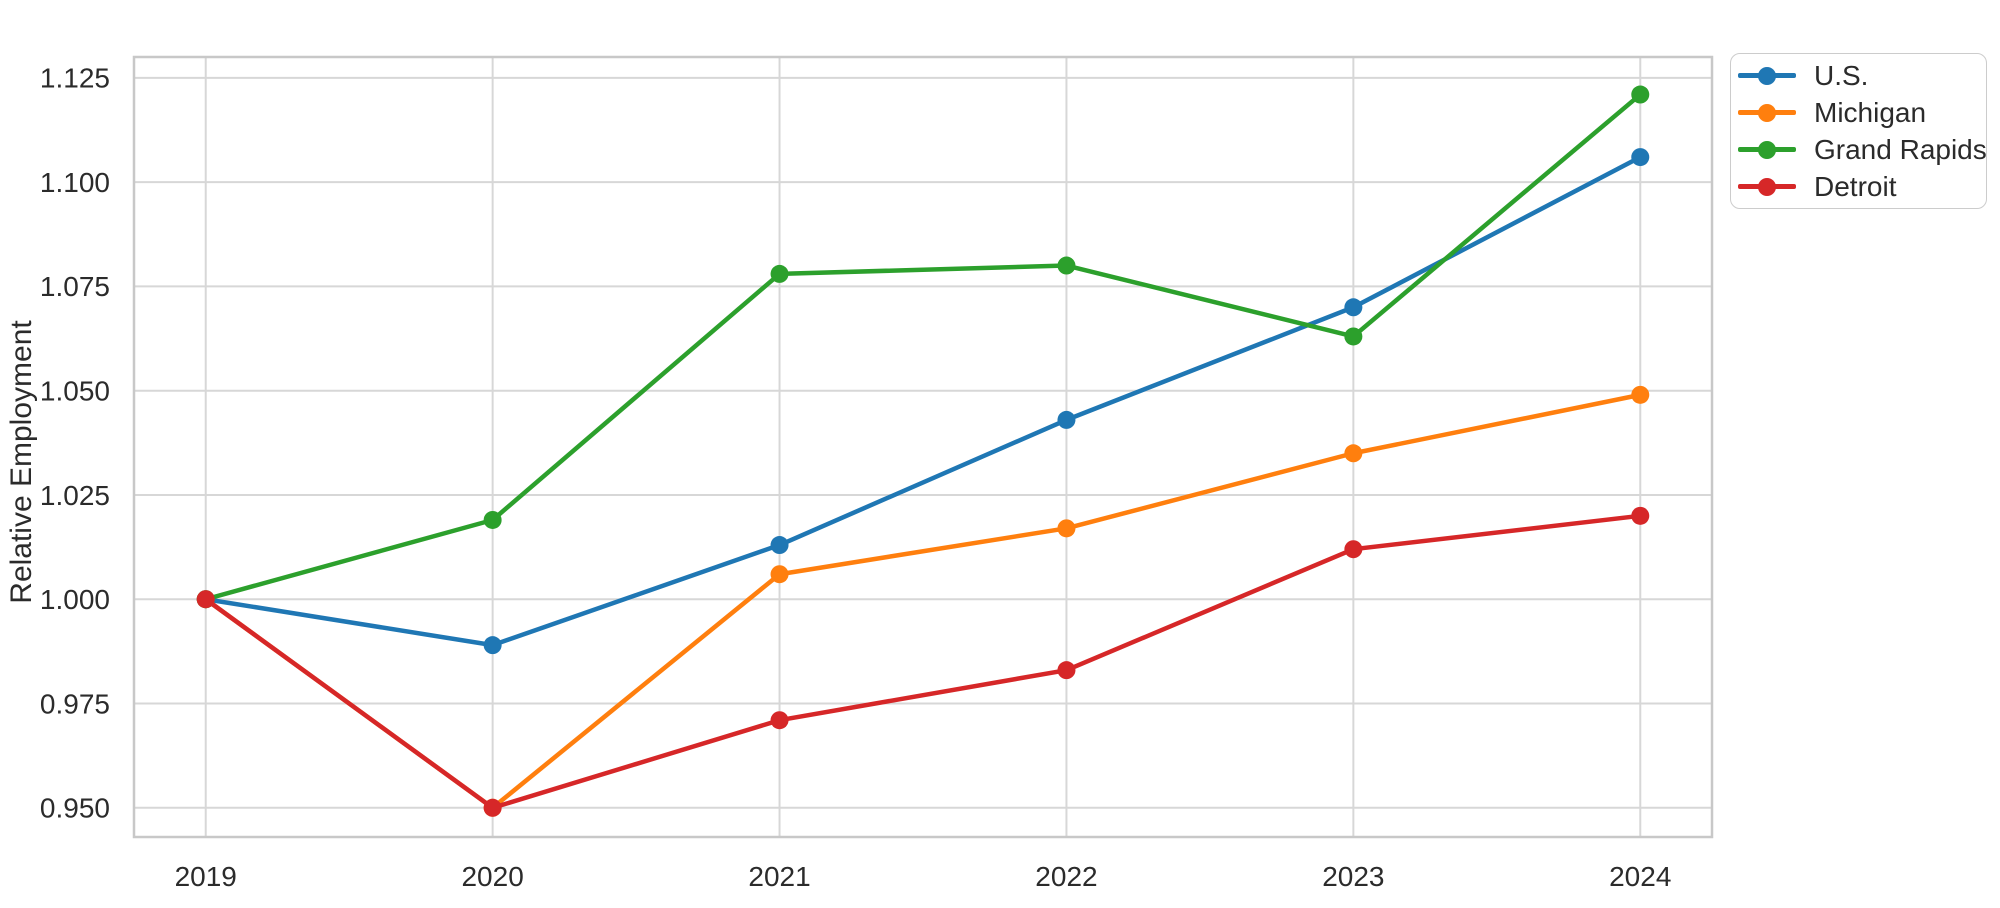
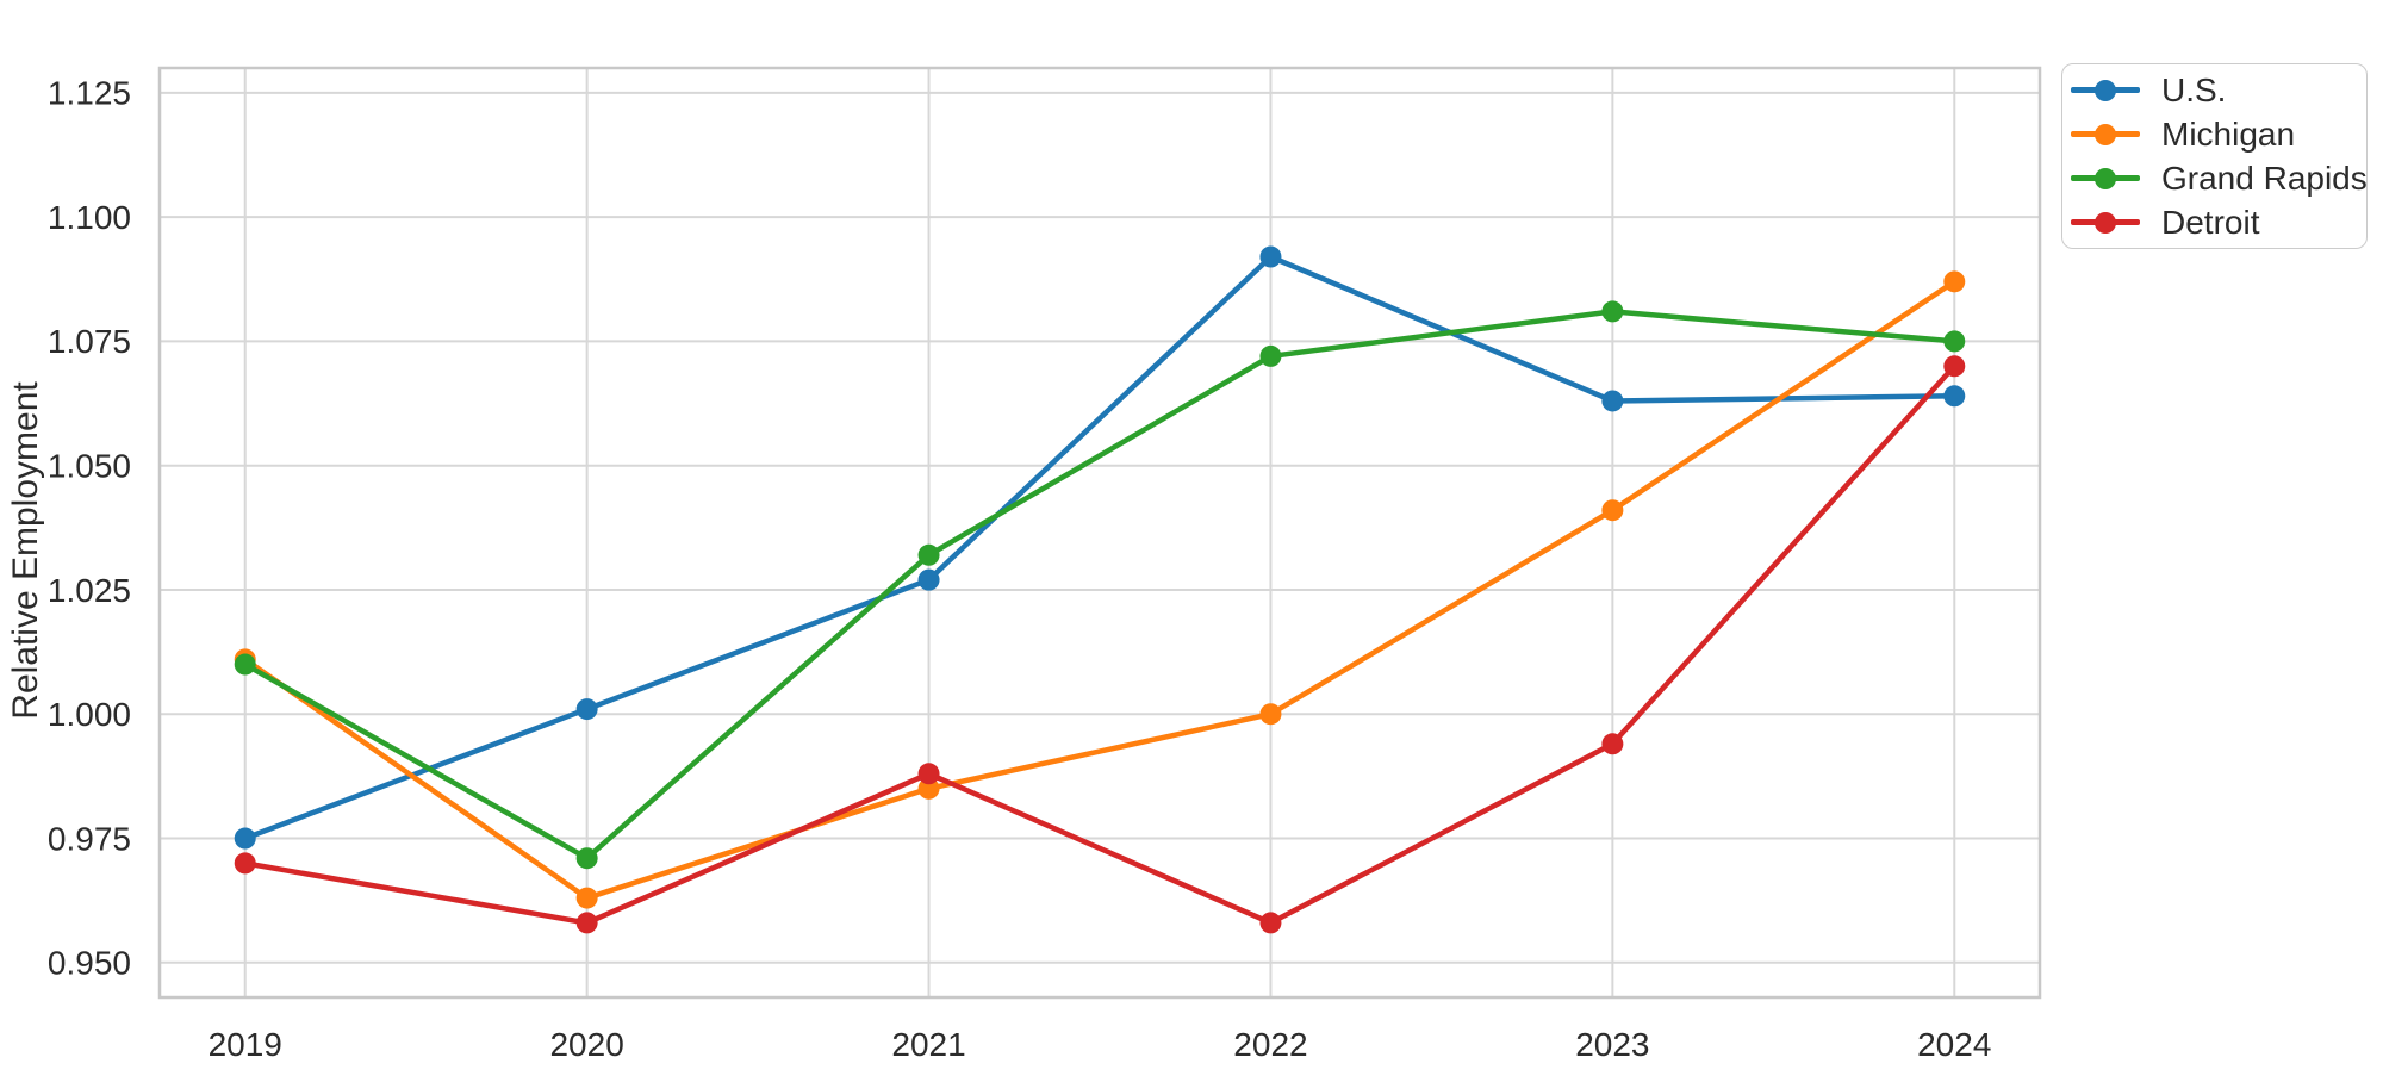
U.S./2019: 1.000 -> 0.975
Michigan/2019: 1.000 -> 1.011
Grand Rapids/2019: 1.000 -> 1.010
Detroit/2019: 1.000 -> 0.970
U.S./2020: 0.989 -> 1.001
Michigan/2020: 0.950 -> 0.963
Grand Rapids/2020: 1.019 -> 0.971
Detroit/2020: 0.950 -> 0.958
U.S./2021: 1.013 -> 1.027
Michigan/2021: 1.006 -> 0.985
Grand Rapids/2021: 1.078 -> 1.032
Detroit/2021: 0.971 -> 0.988
U.S./2022: 1.043 -> 1.092
Michigan/2022: 1.017 -> 1.000
Grand Rapids/2022: 1.080 -> 1.072
Detroit/2022: 0.983 -> 0.958
U.S./2023: 1.070 -> 1.063
Michigan/2023: 1.035 -> 1.041
Grand Rapids/2023: 1.063 -> 1.081
Detroit/2023: 1.012 -> 0.994
U.S./2024: 1.106 -> 1.064
Michigan/2024: 1.049 -> 1.087
Grand Rapids/2024: 1.121 -> 1.075
Detroit/2024: 1.020 -> 1.070
